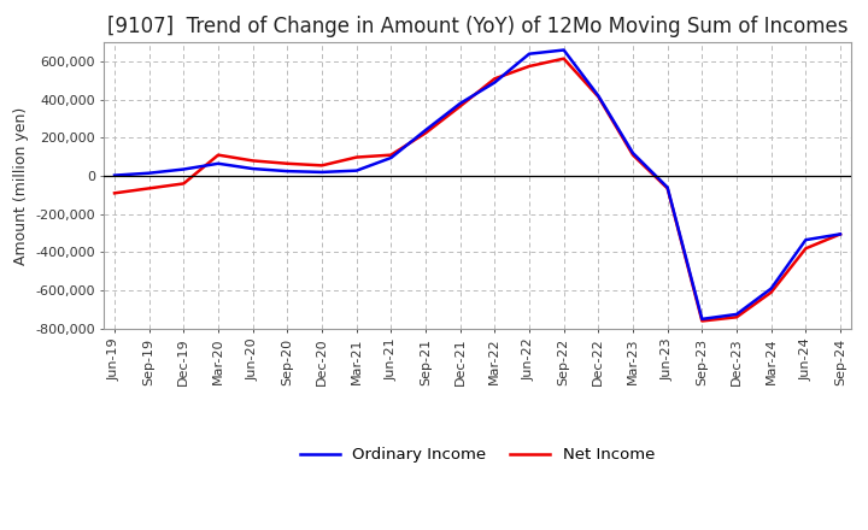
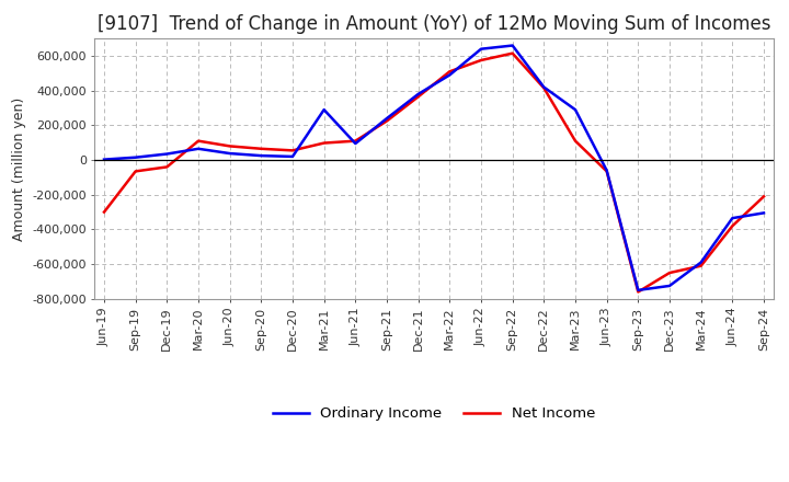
Net Income/Jun-19: -90,000 -> -300,000
Ordinary Income/Mar-21: 30,000 -> 290,000
Ordinary Income/Mar-23: 120,000 -> 290,000
Net Income/Dec-23: -740,000 -> -650,000
Net Income/Sep-24: -300,000 -> -210,000
